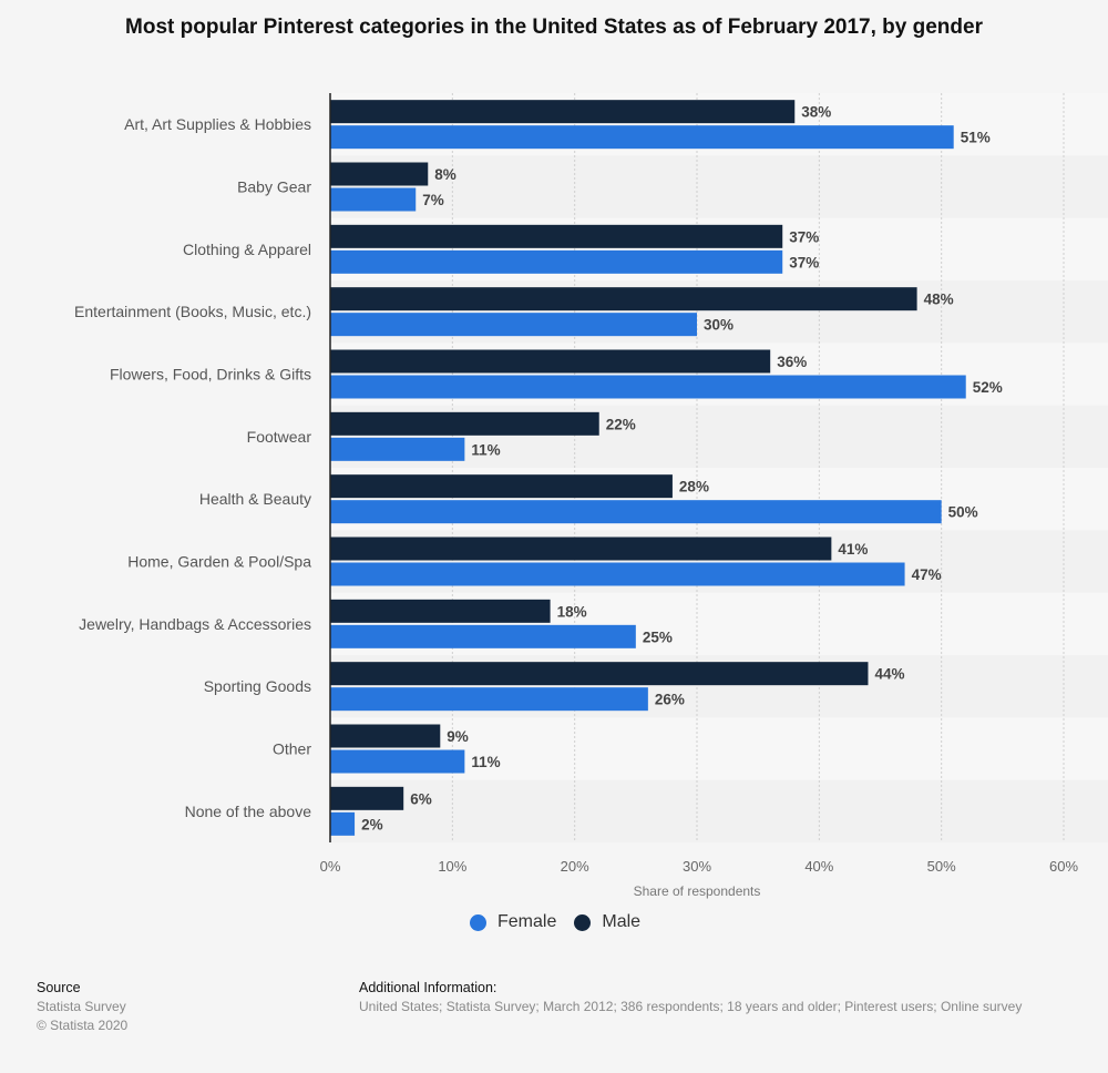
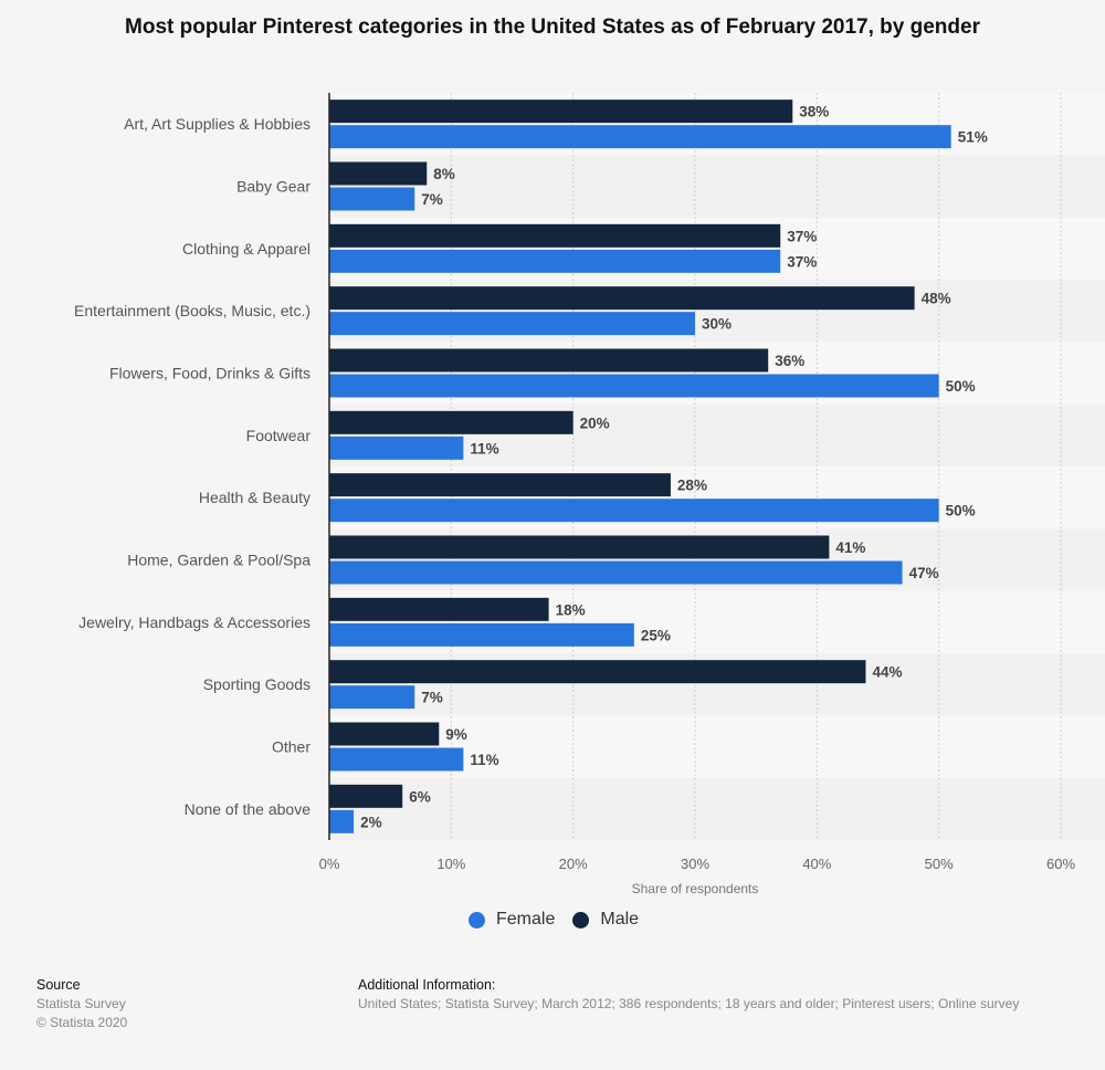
Female/Flowers, Food, Drinks & Gifts: 52% -> 50%
Male/Footwear: 22% -> 20%
Female/Sporting Goods: 26% -> 7%
